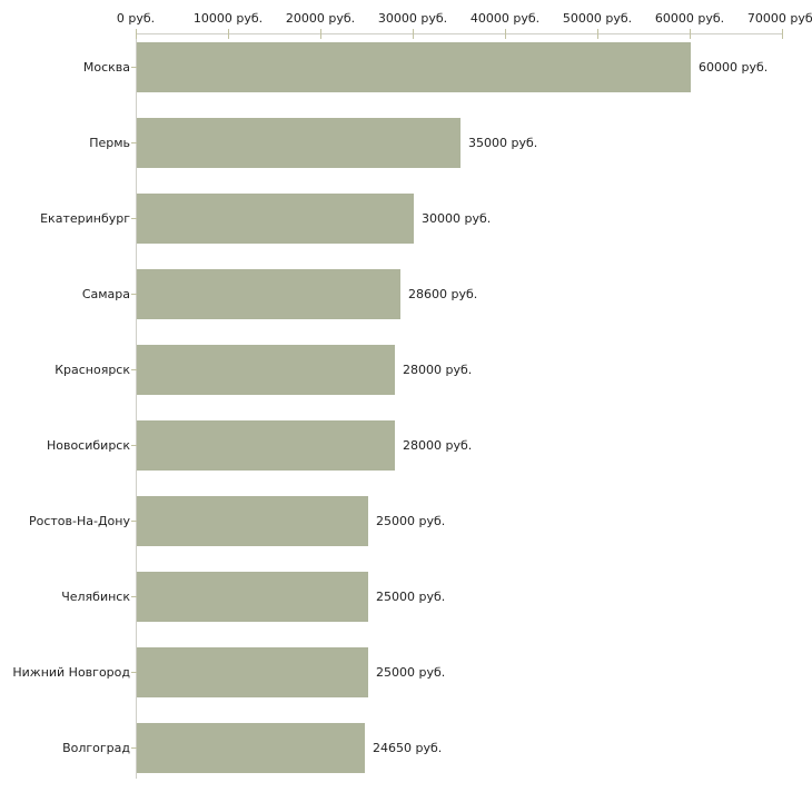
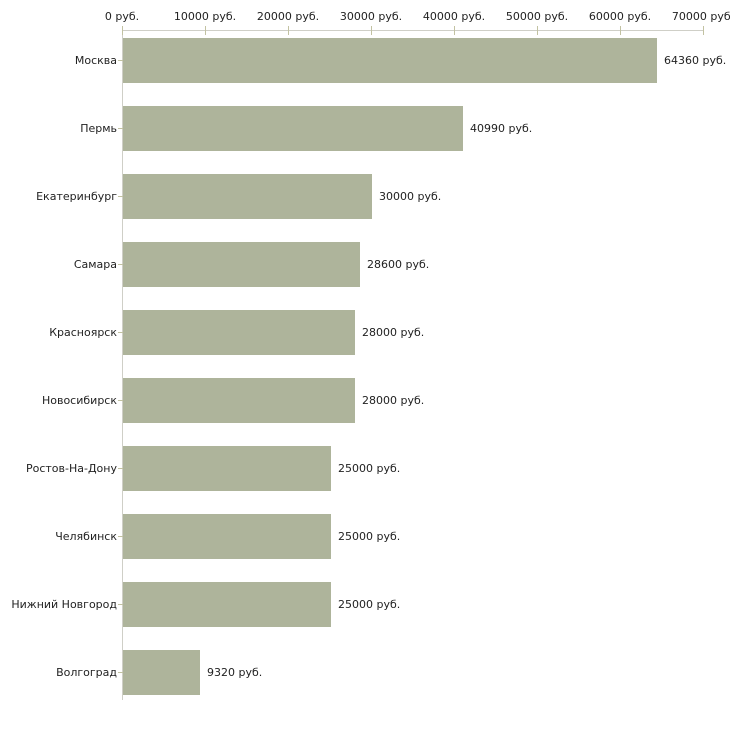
Москва: 60000 -> 64360
Пермь: 35000 -> 40990
Волгоград: 24650 -> 9320
